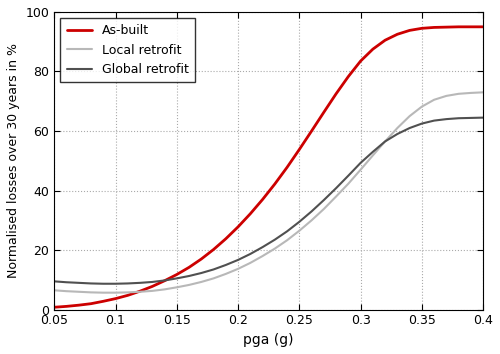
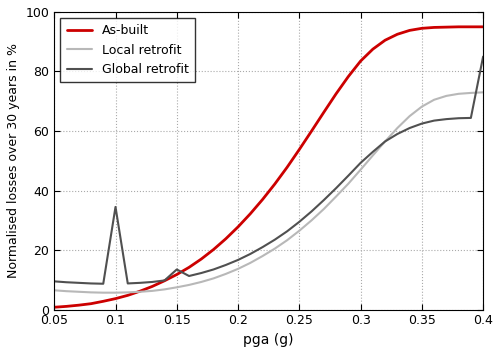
Global retrofit/0.1: 8.7 -> 34.5
Global retrofit/0.15: 10.5 -> 13.5
Global retrofit/0.4: 64.5 -> 85.0
